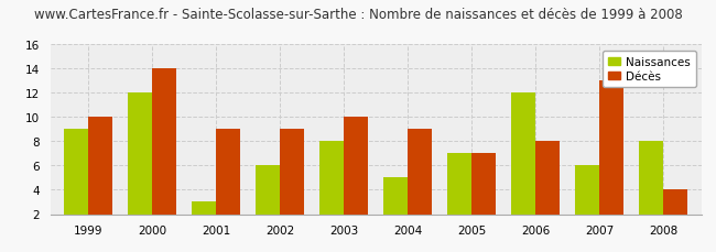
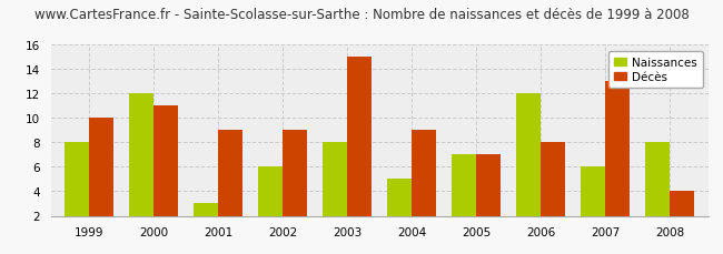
Naissances/1999: 9 -> 8
Décès/2000: 14 -> 11
Décès/2003: 10 -> 15
